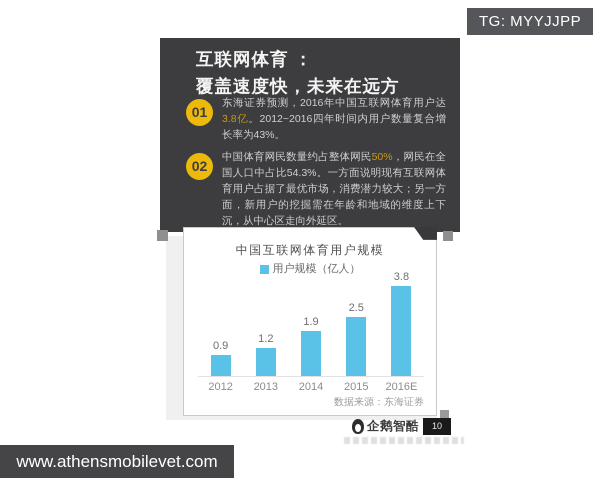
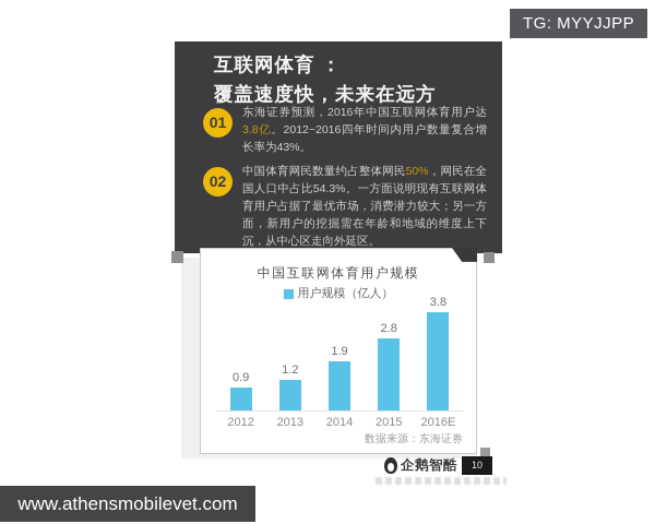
2015: 2.5 -> 2.8
